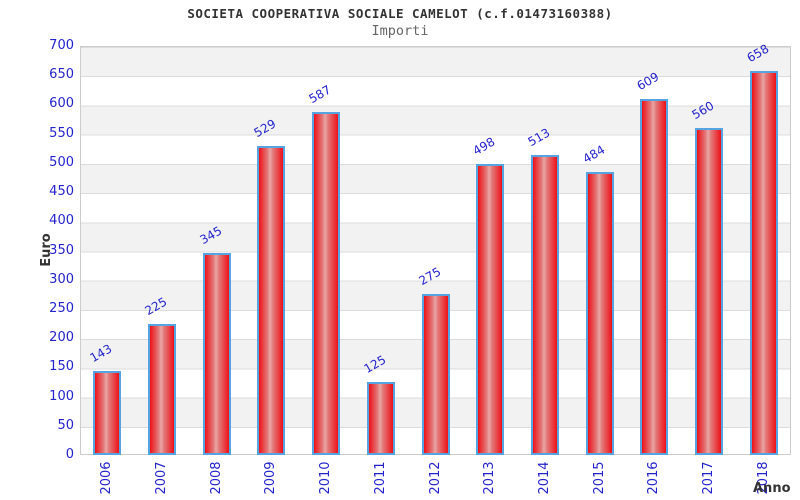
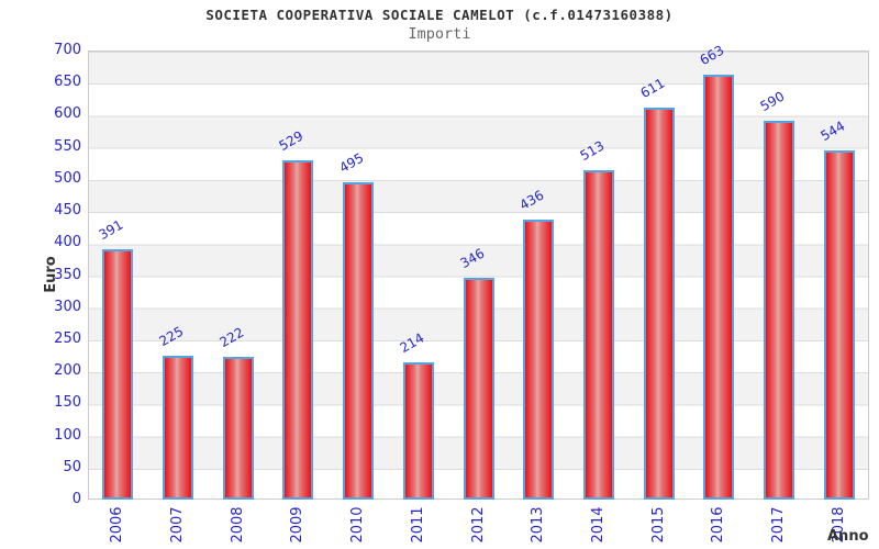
2006: 143 -> 391
2008: 345 -> 222
2010: 587 -> 495
2011: 125 -> 214
2012: 275 -> 346
2013: 498 -> 436
2015: 484 -> 611
2016: 609 -> 663
2017: 560 -> 590
2018: 658 -> 544
